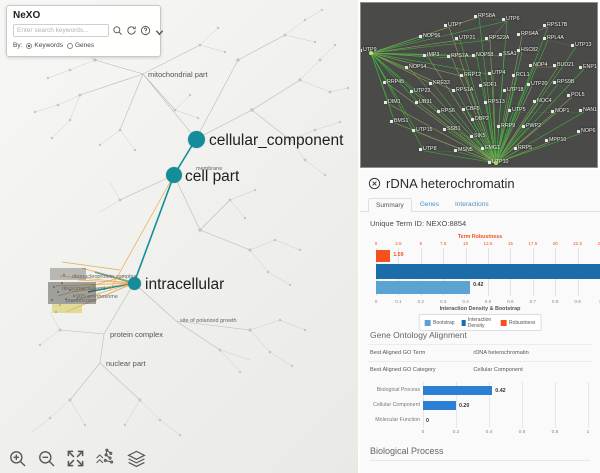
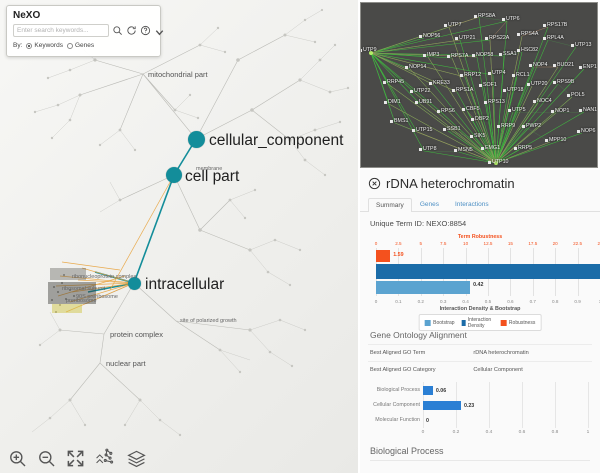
Gene Ontology Alignment/Biological Process: 0.42 -> 0.06
Gene Ontology Alignment/Cellular Component: 0.20 -> 0.23
